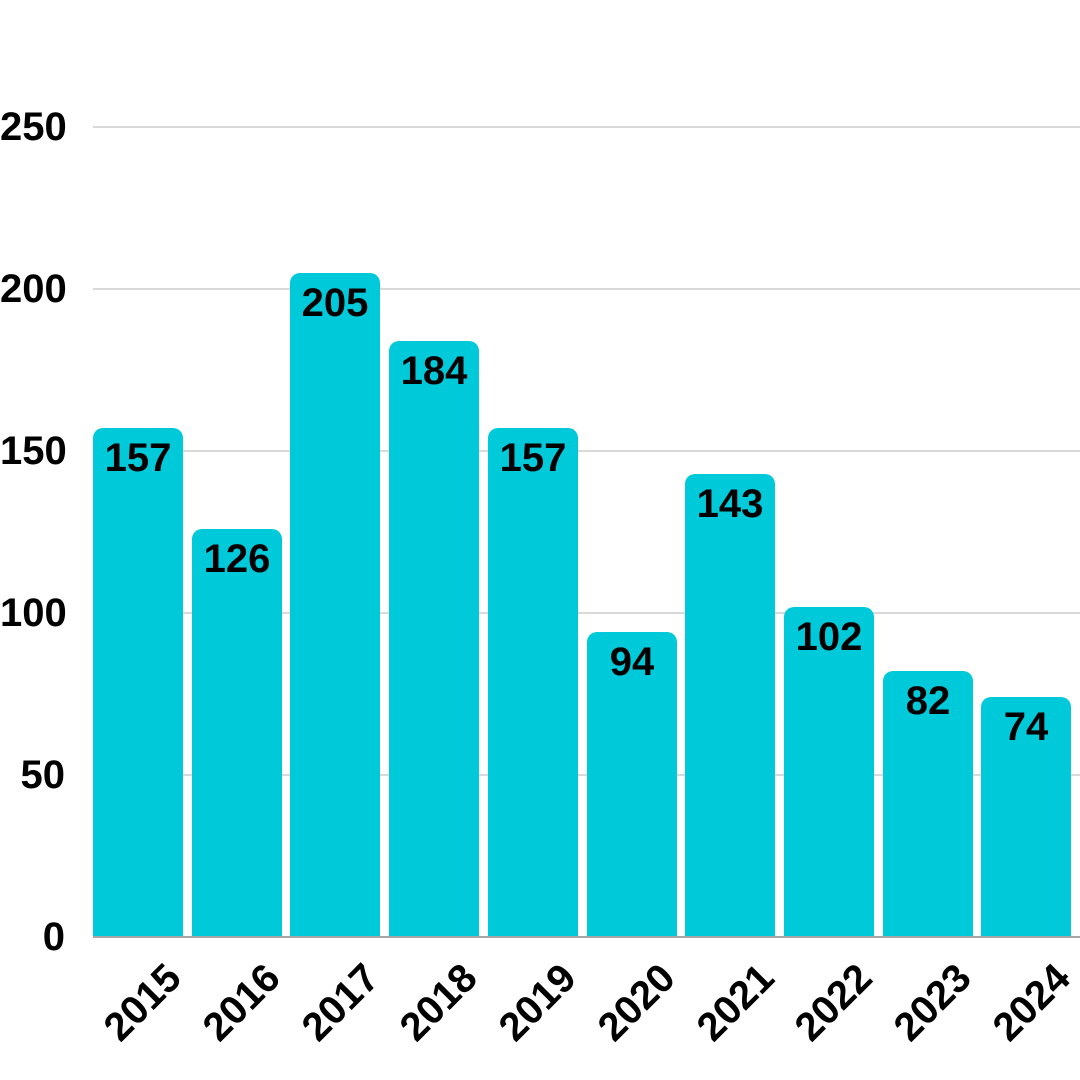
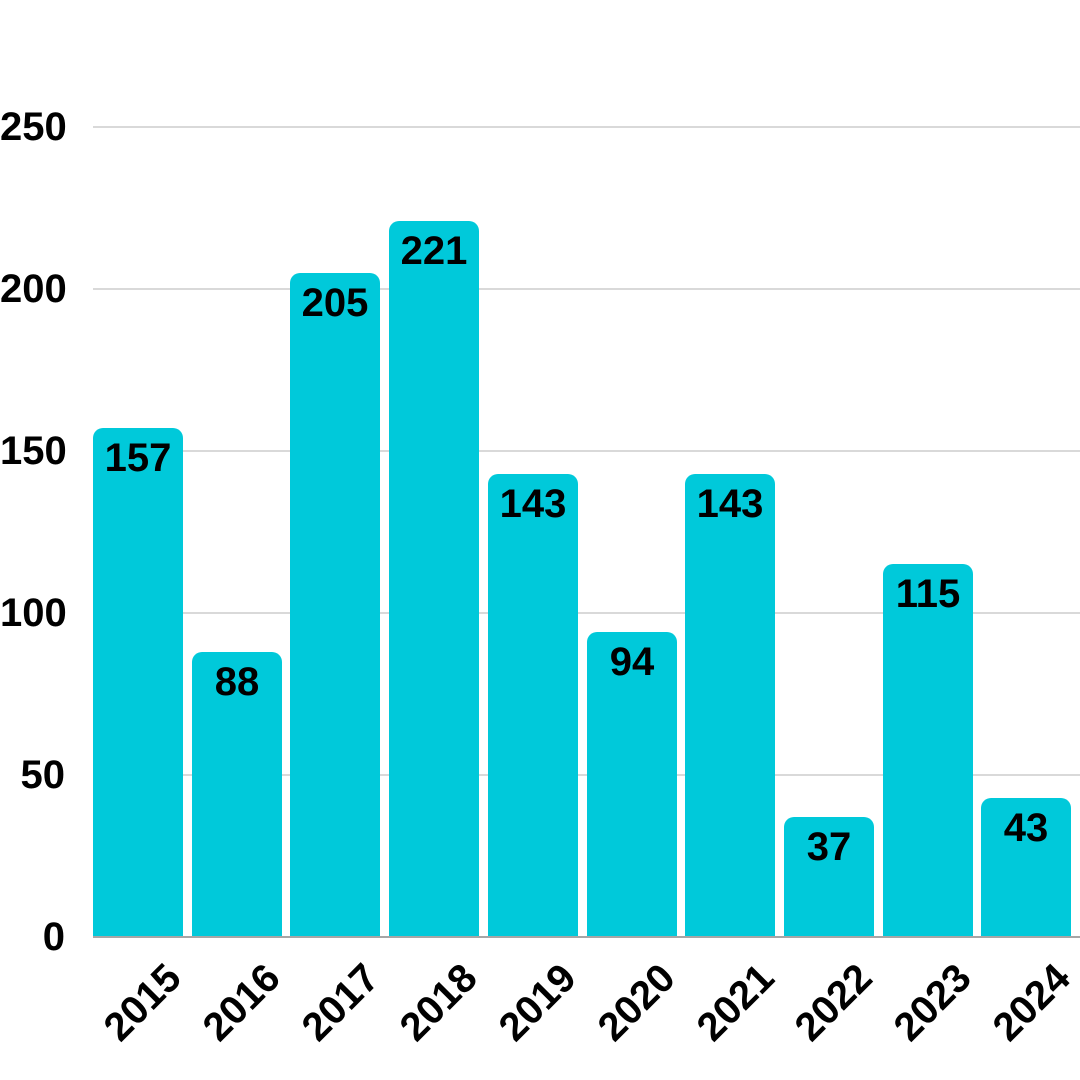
2016: 126 -> 88
2018: 184 -> 221
2019: 157 -> 143
2022: 102 -> 37
2023: 82 -> 115
2024: 74 -> 43
